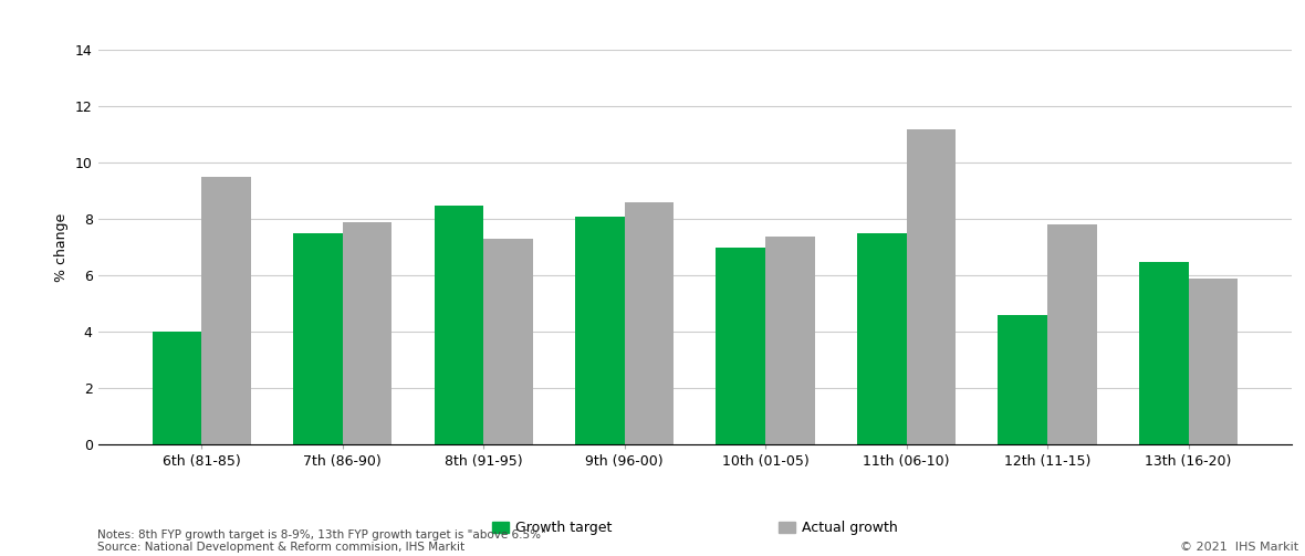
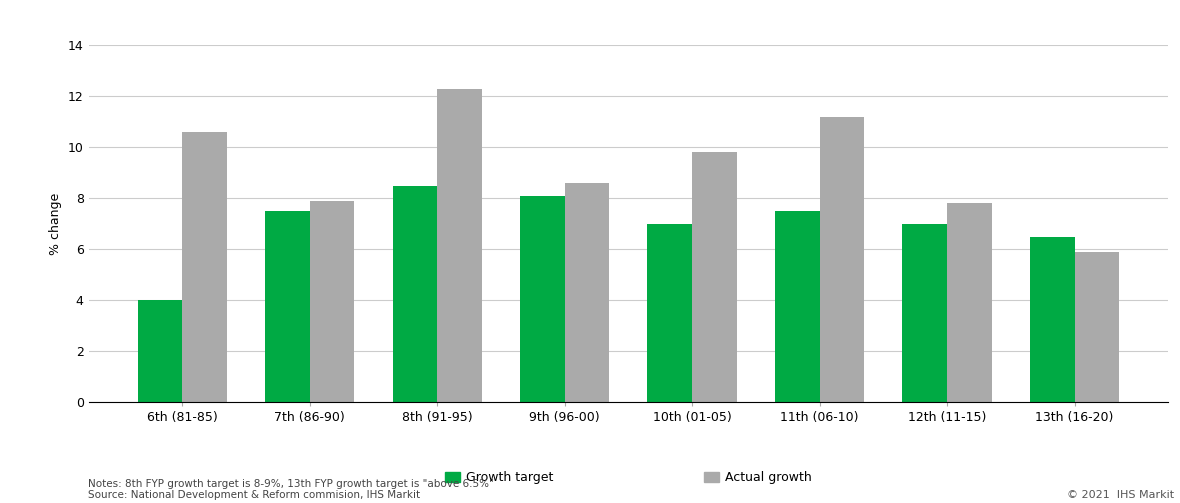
Actual growth/6th (81-85): 9.5 -> 10.6
Actual growth/8th (91-95): 7.3 -> 12.3
Actual growth/10th (01-05): 7.4 -> 9.8
Growth target/12th (11-15): 4.6 -> 7.0
